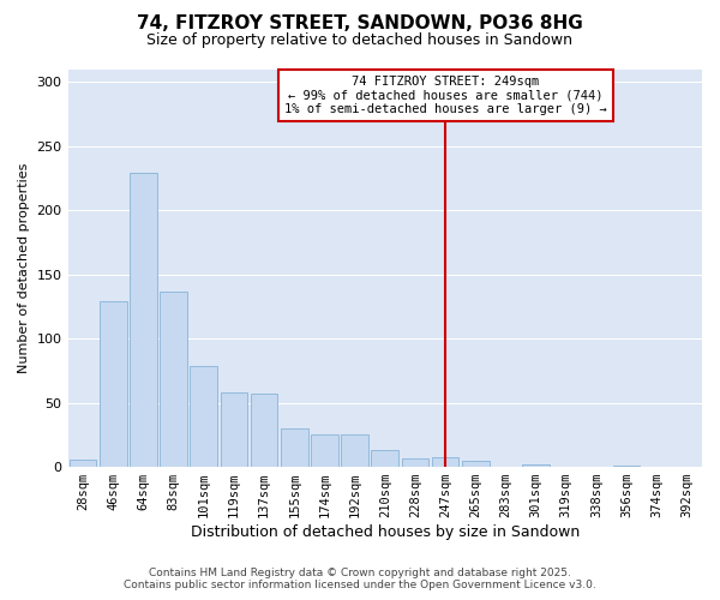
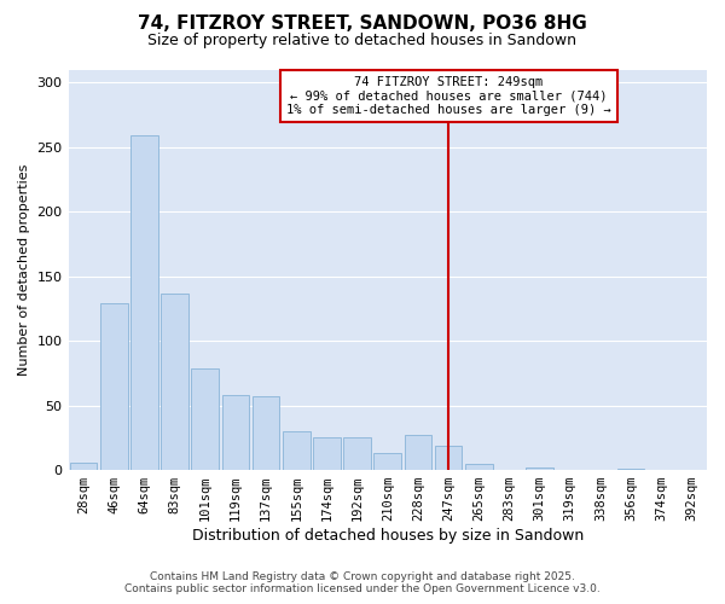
64sqm: 229 -> 259
228sqm: 7 -> 27
247sqm: 8 -> 19
